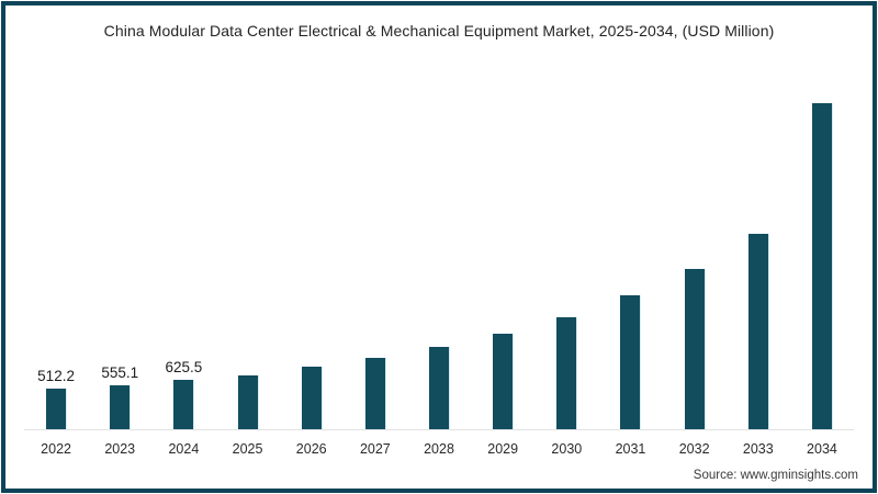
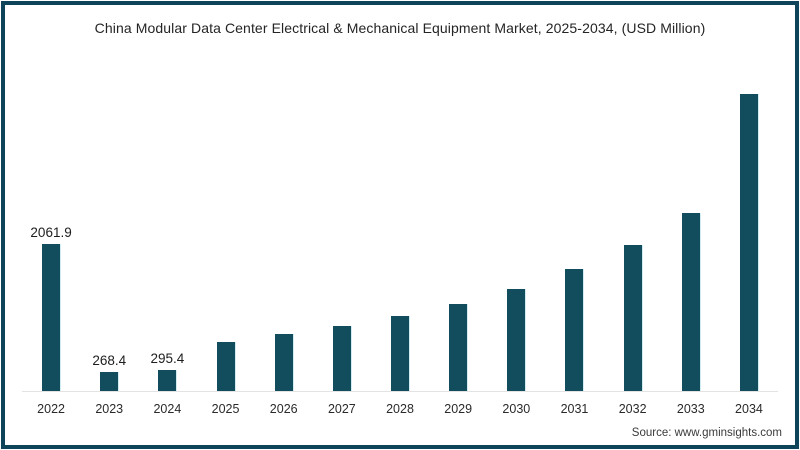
2022: 512.2 -> 2061.9
2023: 555.1 -> 268.4
2024: 625.5 -> 295.4
